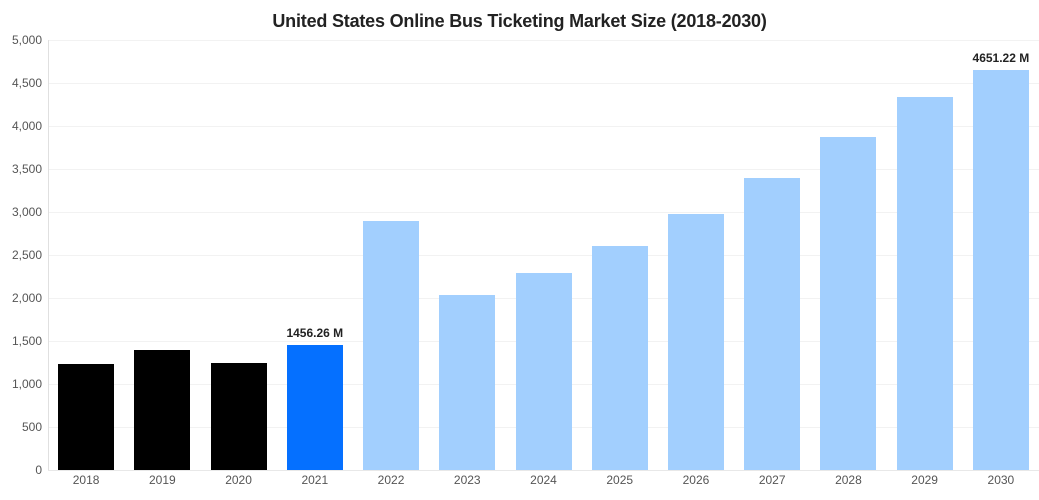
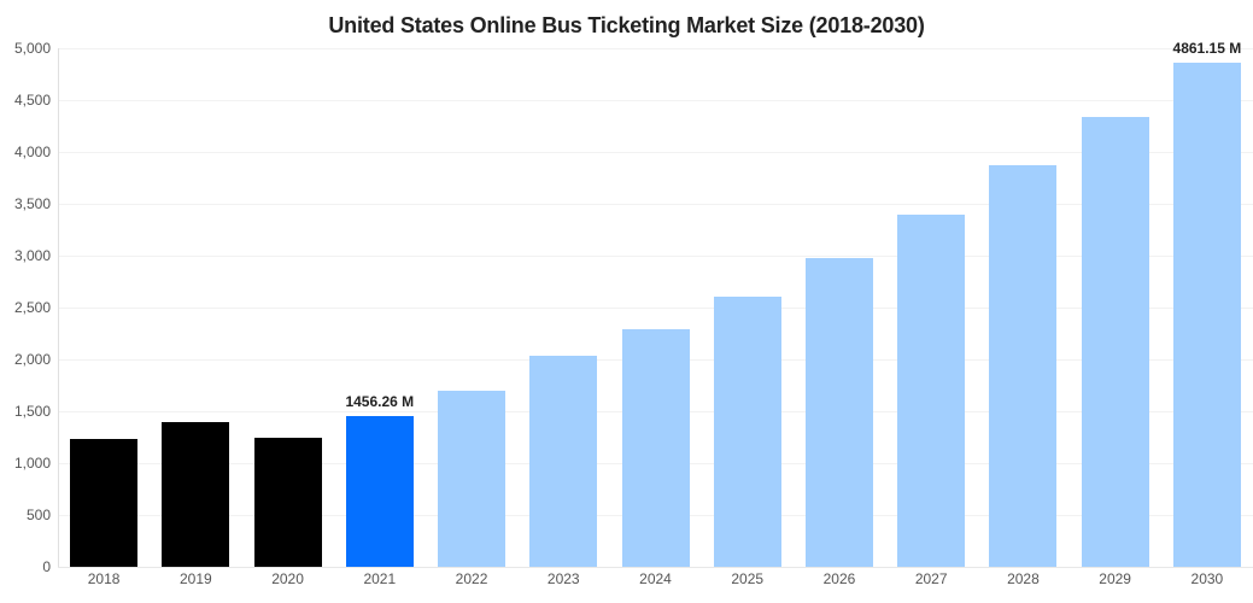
2022: 2900 -> 1700
2030: 4651.22 -> 4861.15
